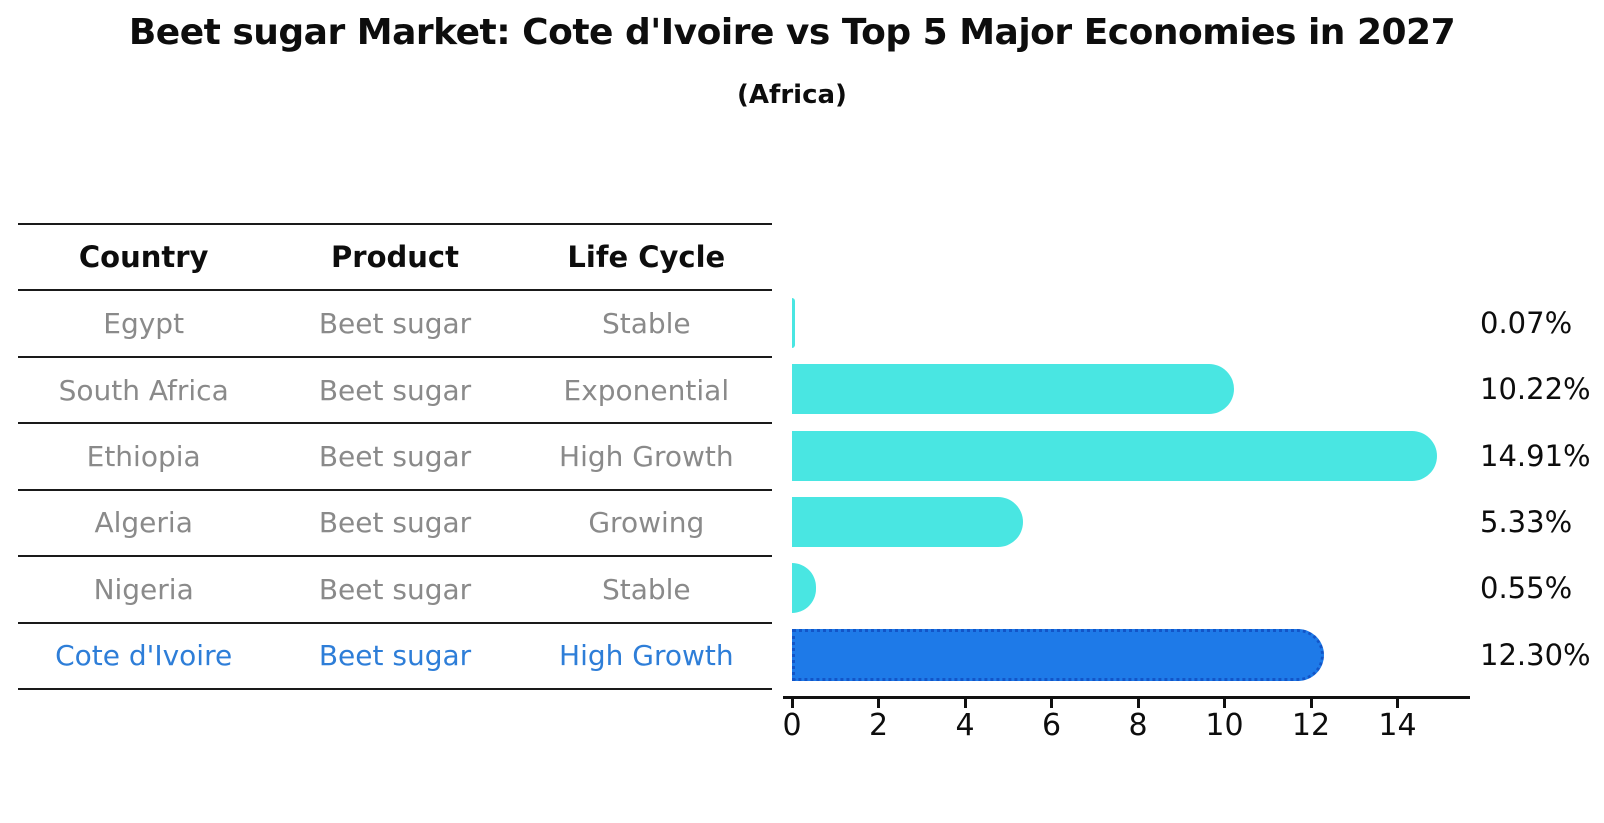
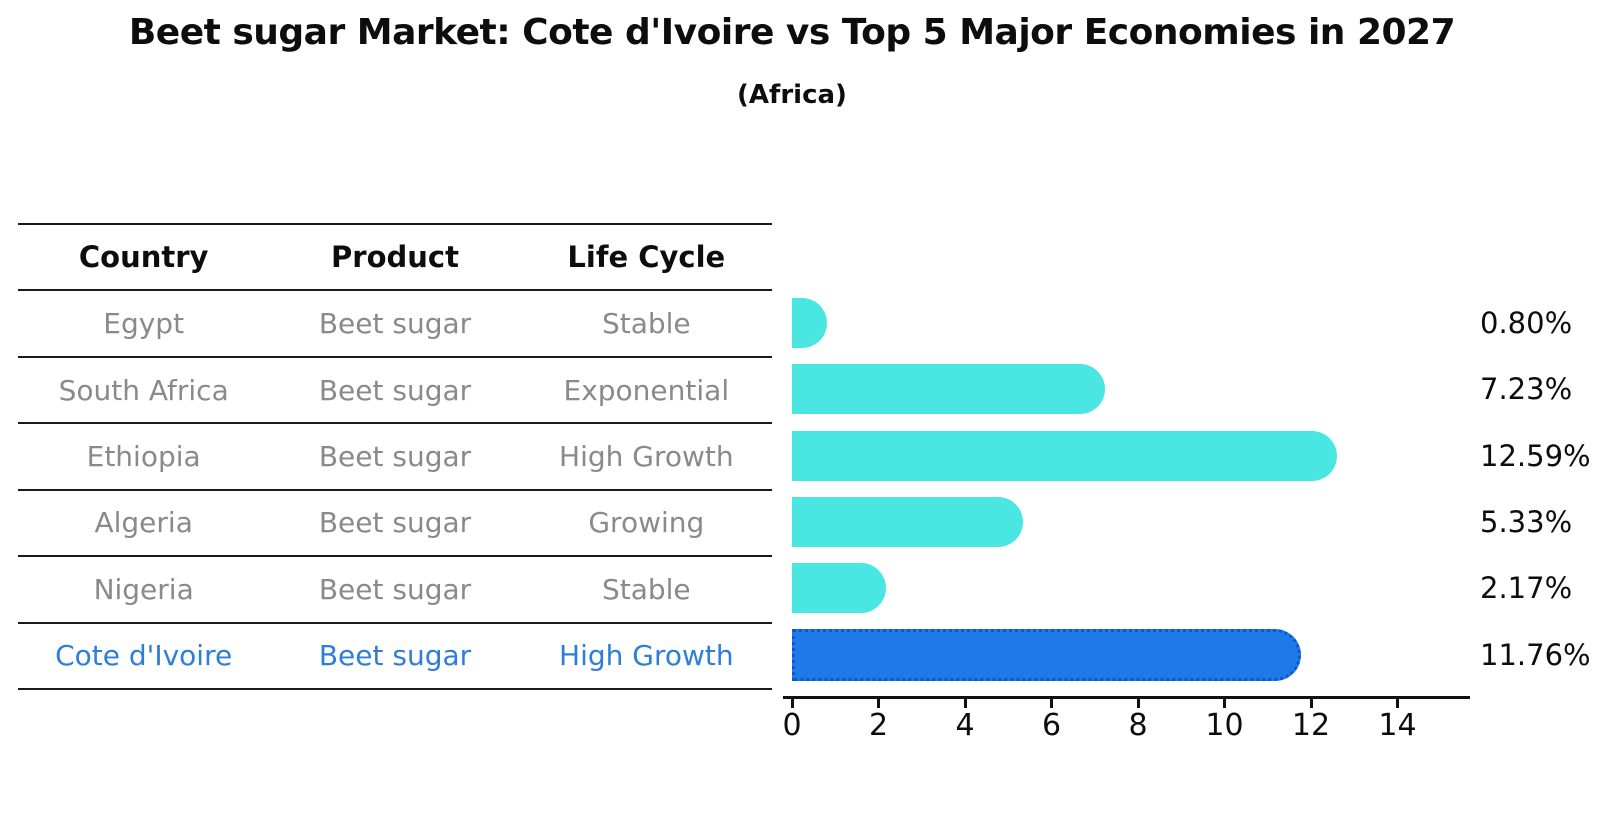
Egypt: 0.07% -> 0.80%
South Africa: 10.22% -> 7.23%
Ethiopia: 14.91% -> 12.59%
Nigeria: 0.55% -> 2.17%
Cote d'Ivoire: 12.30% -> 11.76%
